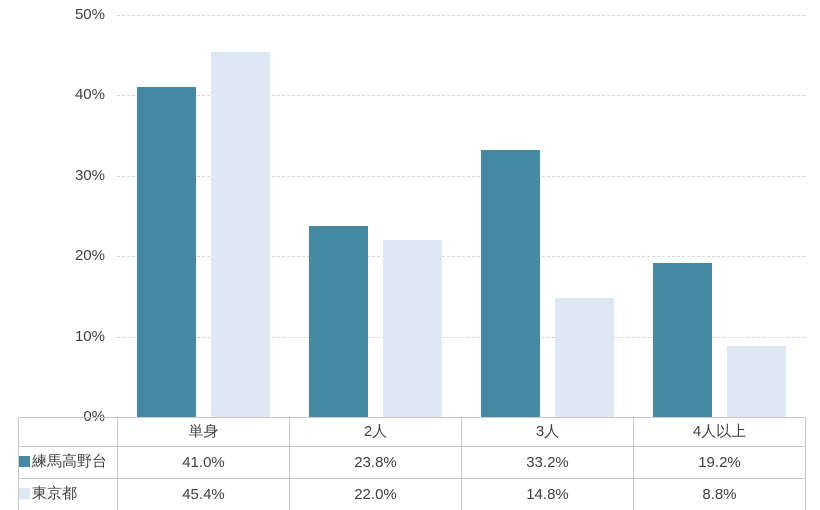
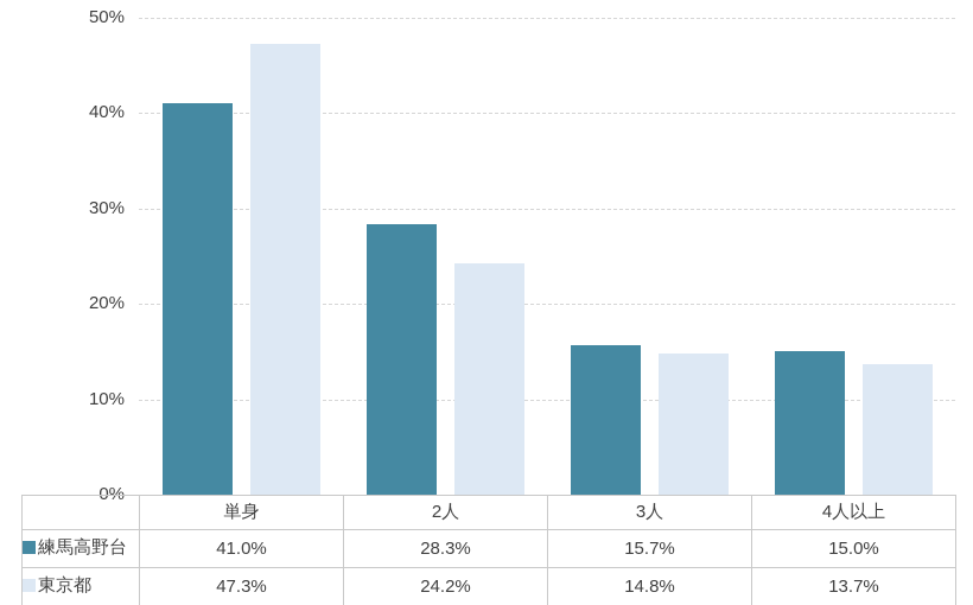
東京都/単身: 45.4% -> 47.3%
練馬高野台/2人: 23.8% -> 28.3%
東京都/2人: 22.0% -> 24.2%
練馬高野台/3人: 33.2% -> 15.7%
練馬高野台/4人以上: 19.2% -> 15.0%
東京都/4人以上: 8.8% -> 13.7%
